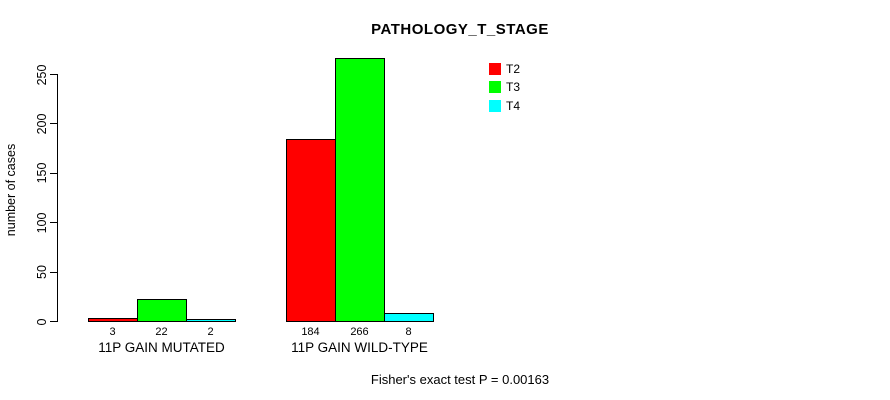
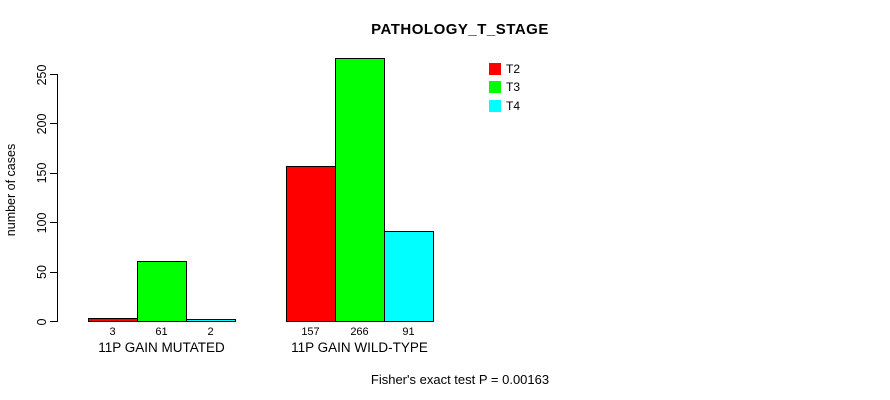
T3/11P GAIN MUTATED: 22 -> 61
T2/11P GAIN WILD-TYPE: 184 -> 157
T4/11P GAIN WILD-TYPE: 8 -> 91
